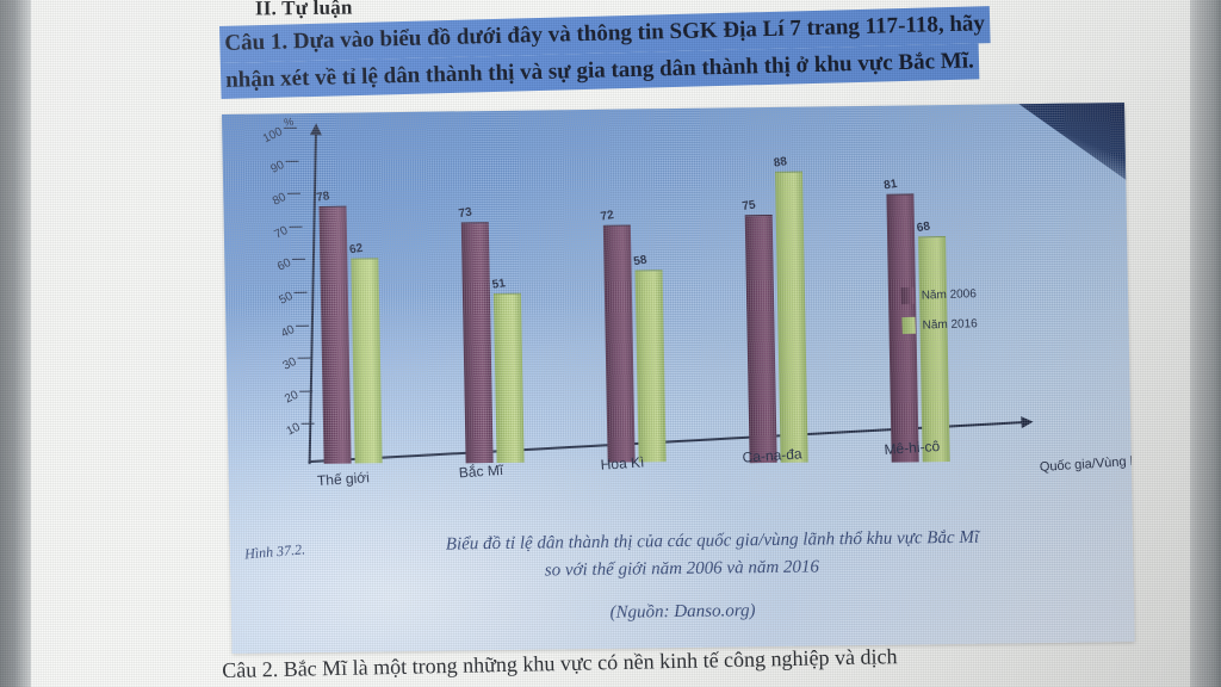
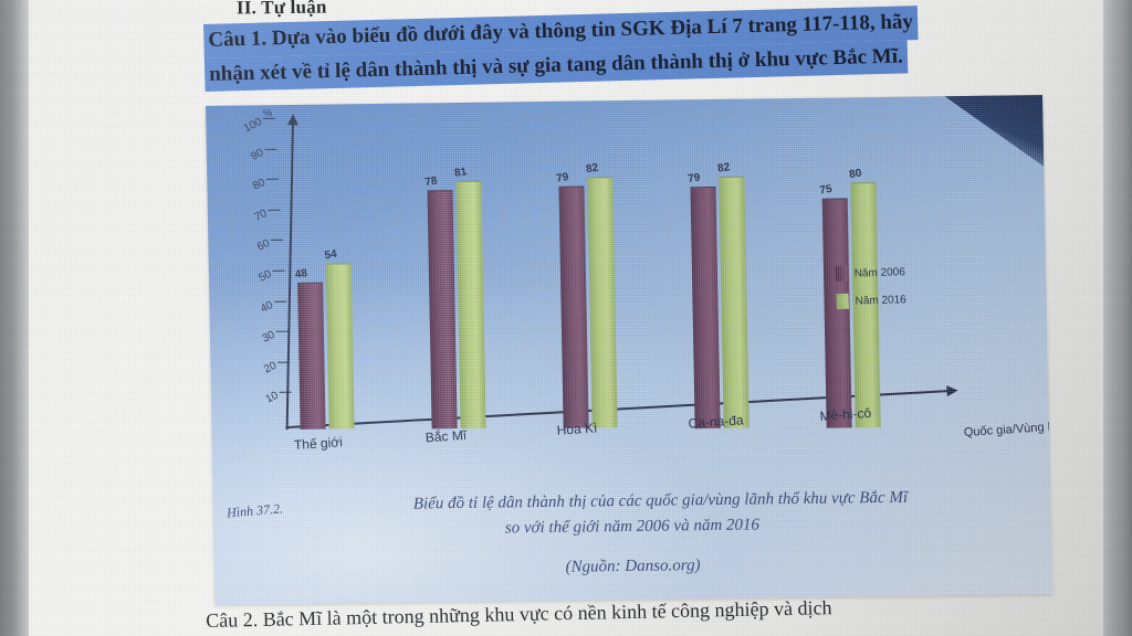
Năm 2006/Thế giới: 78 -> 48
Năm 2016/Thế giới: 62 -> 54
Năm 2006/Bắc Mĩ: 73 -> 78
Năm 2016/Bắc Mĩ: 51 -> 81
Năm 2006/Hoa Kì: 72 -> 79
Năm 2016/Hoa Kì: 58 -> 82
Năm 2006/Ca-na-đa: 75 -> 79
Năm 2016/Ca-na-đa: 88 -> 82
Năm 2006/Mê-hi-cô: 81 -> 75
Năm 2016/Mê-hi-cô: 68 -> 80
